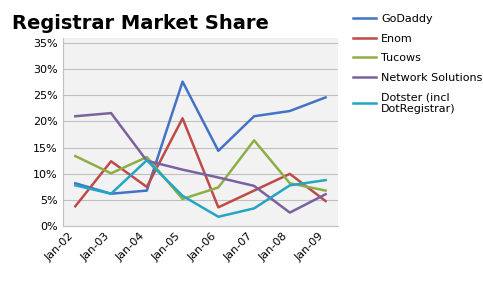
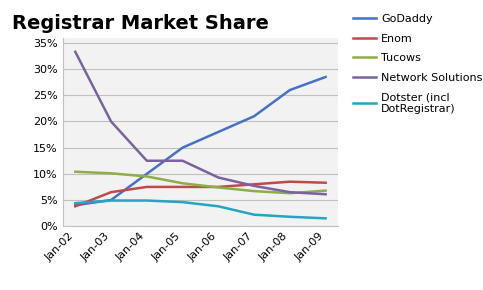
GoDaddy/Jan-02: 8.2% -> 4.0%
Tucows/Jan-02: 13.4% -> 10.4%
Network Solutions/Jan-02: 21.0% -> 33.3%
Dotster (incl DotRegistrar)/Jan-02: 7.8% -> 4.4%
GoDaddy/Jan-03: 6.2% -> 5.0%
Enom/Jan-03: 12.4% -> 6.5%
Network Solutions/Jan-03: 21.6% -> 20.0%
Dotster (incl DotRegistrar)/Jan-03: 6.2% -> 4.9%
GoDaddy/Jan-04: 6.8% -> 10.0%
Tucows/Jan-04: 13.2% -> 9.5%
Dotster (incl DotRegistrar)/Jan-04: 12.6% -> 4.9%
GoDaddy/Jan-05: 27.6% -> 15.0%
Enom/Jan-05: 20.6% -> 7.5%
Tucows/Jan-05: 5.2% -> 8.2%
Network Solutions/Jan-05: 10.8% -> 12.5%
Dotster (incl DotRegistrar)/Jan-05: 5.8% -> 4.6%
GoDaddy/Jan-06: 14.4% -> 18.0%
Enom/Jan-06: 3.6% -> 7.5%
Dotster (incl DotRegistrar)/Jan-06: 1.8% -> 3.8%
Enom/Jan-07: 6.8% -> 8.0%
Tucows/Jan-07: 16.4% -> 6.7%
Dotster (incl DotRegistrar)/Jan-07: 3.4% -> 2.2%
GoDaddy/Jan-08: 22.0% -> 26.0%
Enom/Jan-08: 10.0% -> 8.5%
Tucows/Jan-08: 8.2% -> 6.3%
Network Solutions/Jan-08: 2.6% -> 6.5%
Dotster (incl DotRegistrar)/Jan-08: 7.8% -> 1.8%
GoDaddy/Jan-09: 24.6% -> 28.5%
Enom/Jan-09: 4.8% -> 8.3%
Dotster (incl DotRegistrar)/Jan-09: 8.8% -> 1.5%
